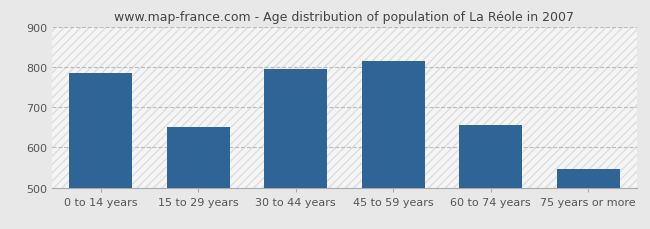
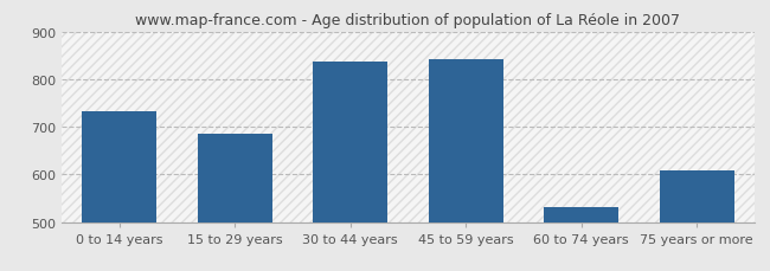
0 to 14 years: 785 -> 733
15 to 29 years: 650 -> 685
30 to 44 years: 795 -> 836
45 to 59 years: 815 -> 843
60 to 74 years: 655 -> 532
75 years or more: 545 -> 608
